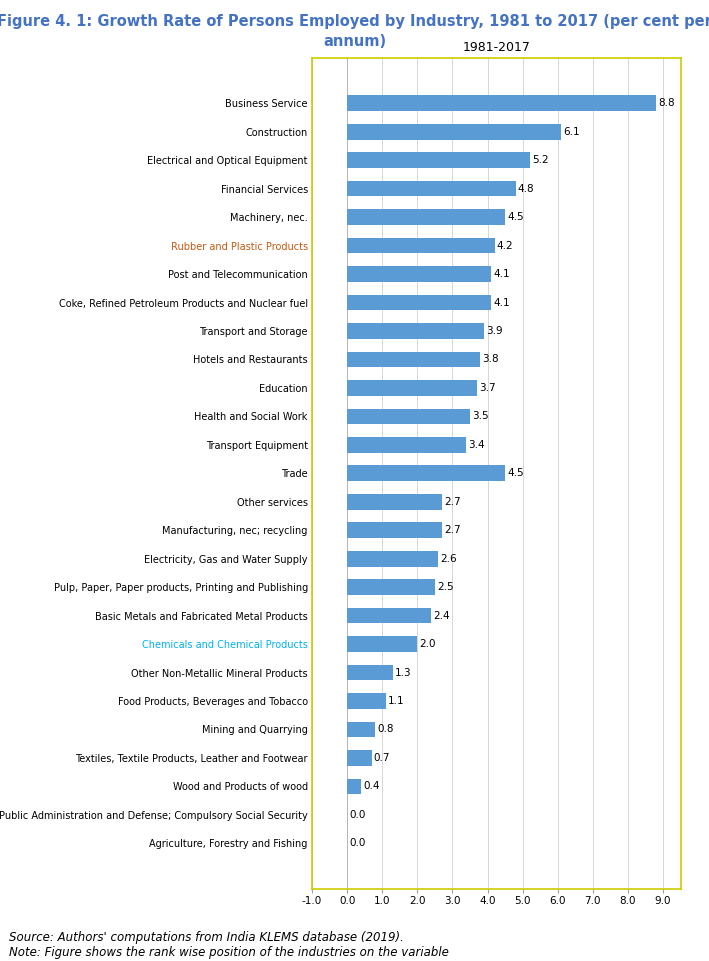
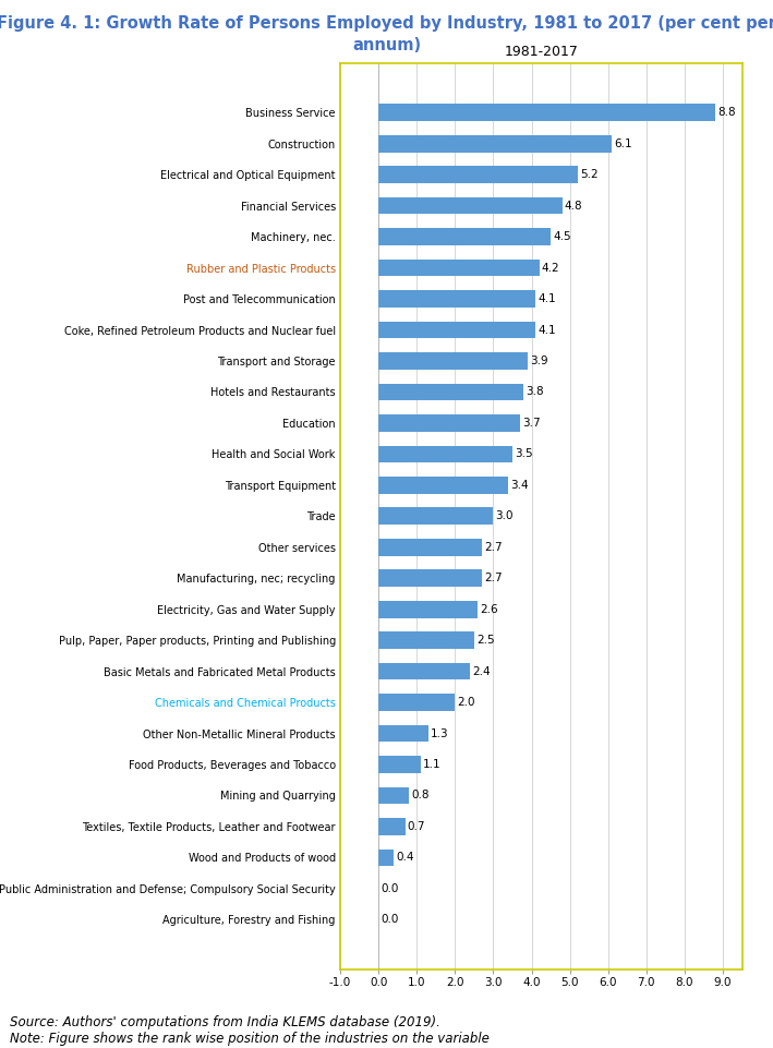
Trade: 4.5 -> 3.0
